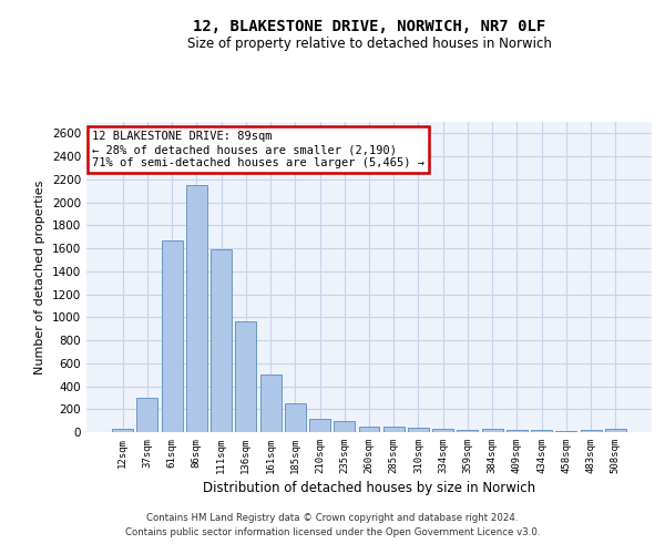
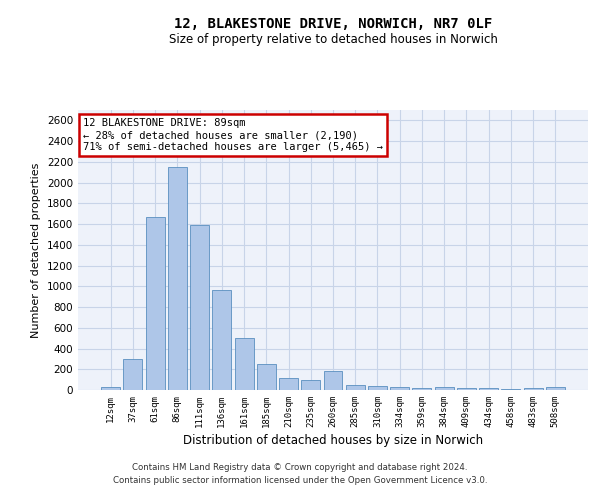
260sqm: 50 -> 180
